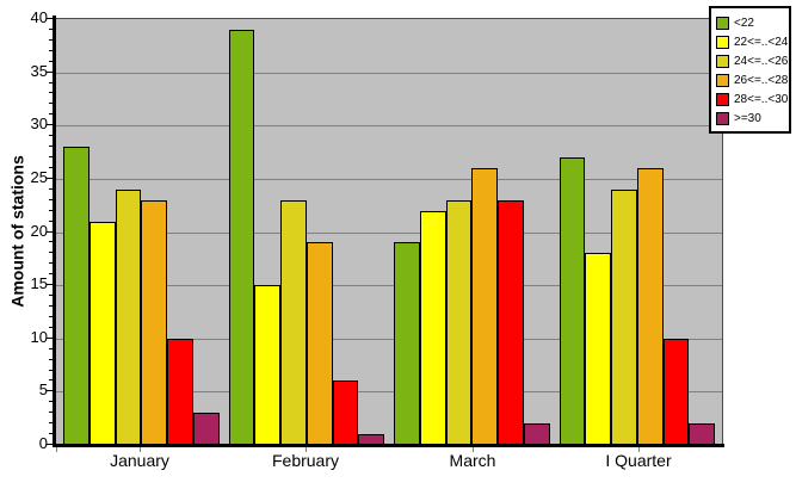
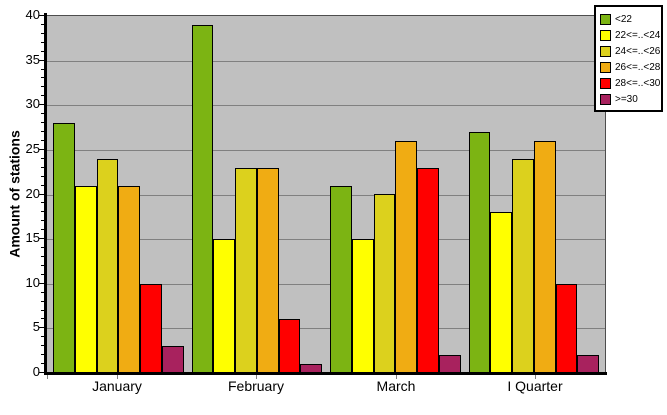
26<=..<28/January: 23 -> 21
26<=..<28/February: 19 -> 23
<22/March: 19 -> 21
22<=..<24/March: 22 -> 15
24<=..<26/March: 23 -> 20
